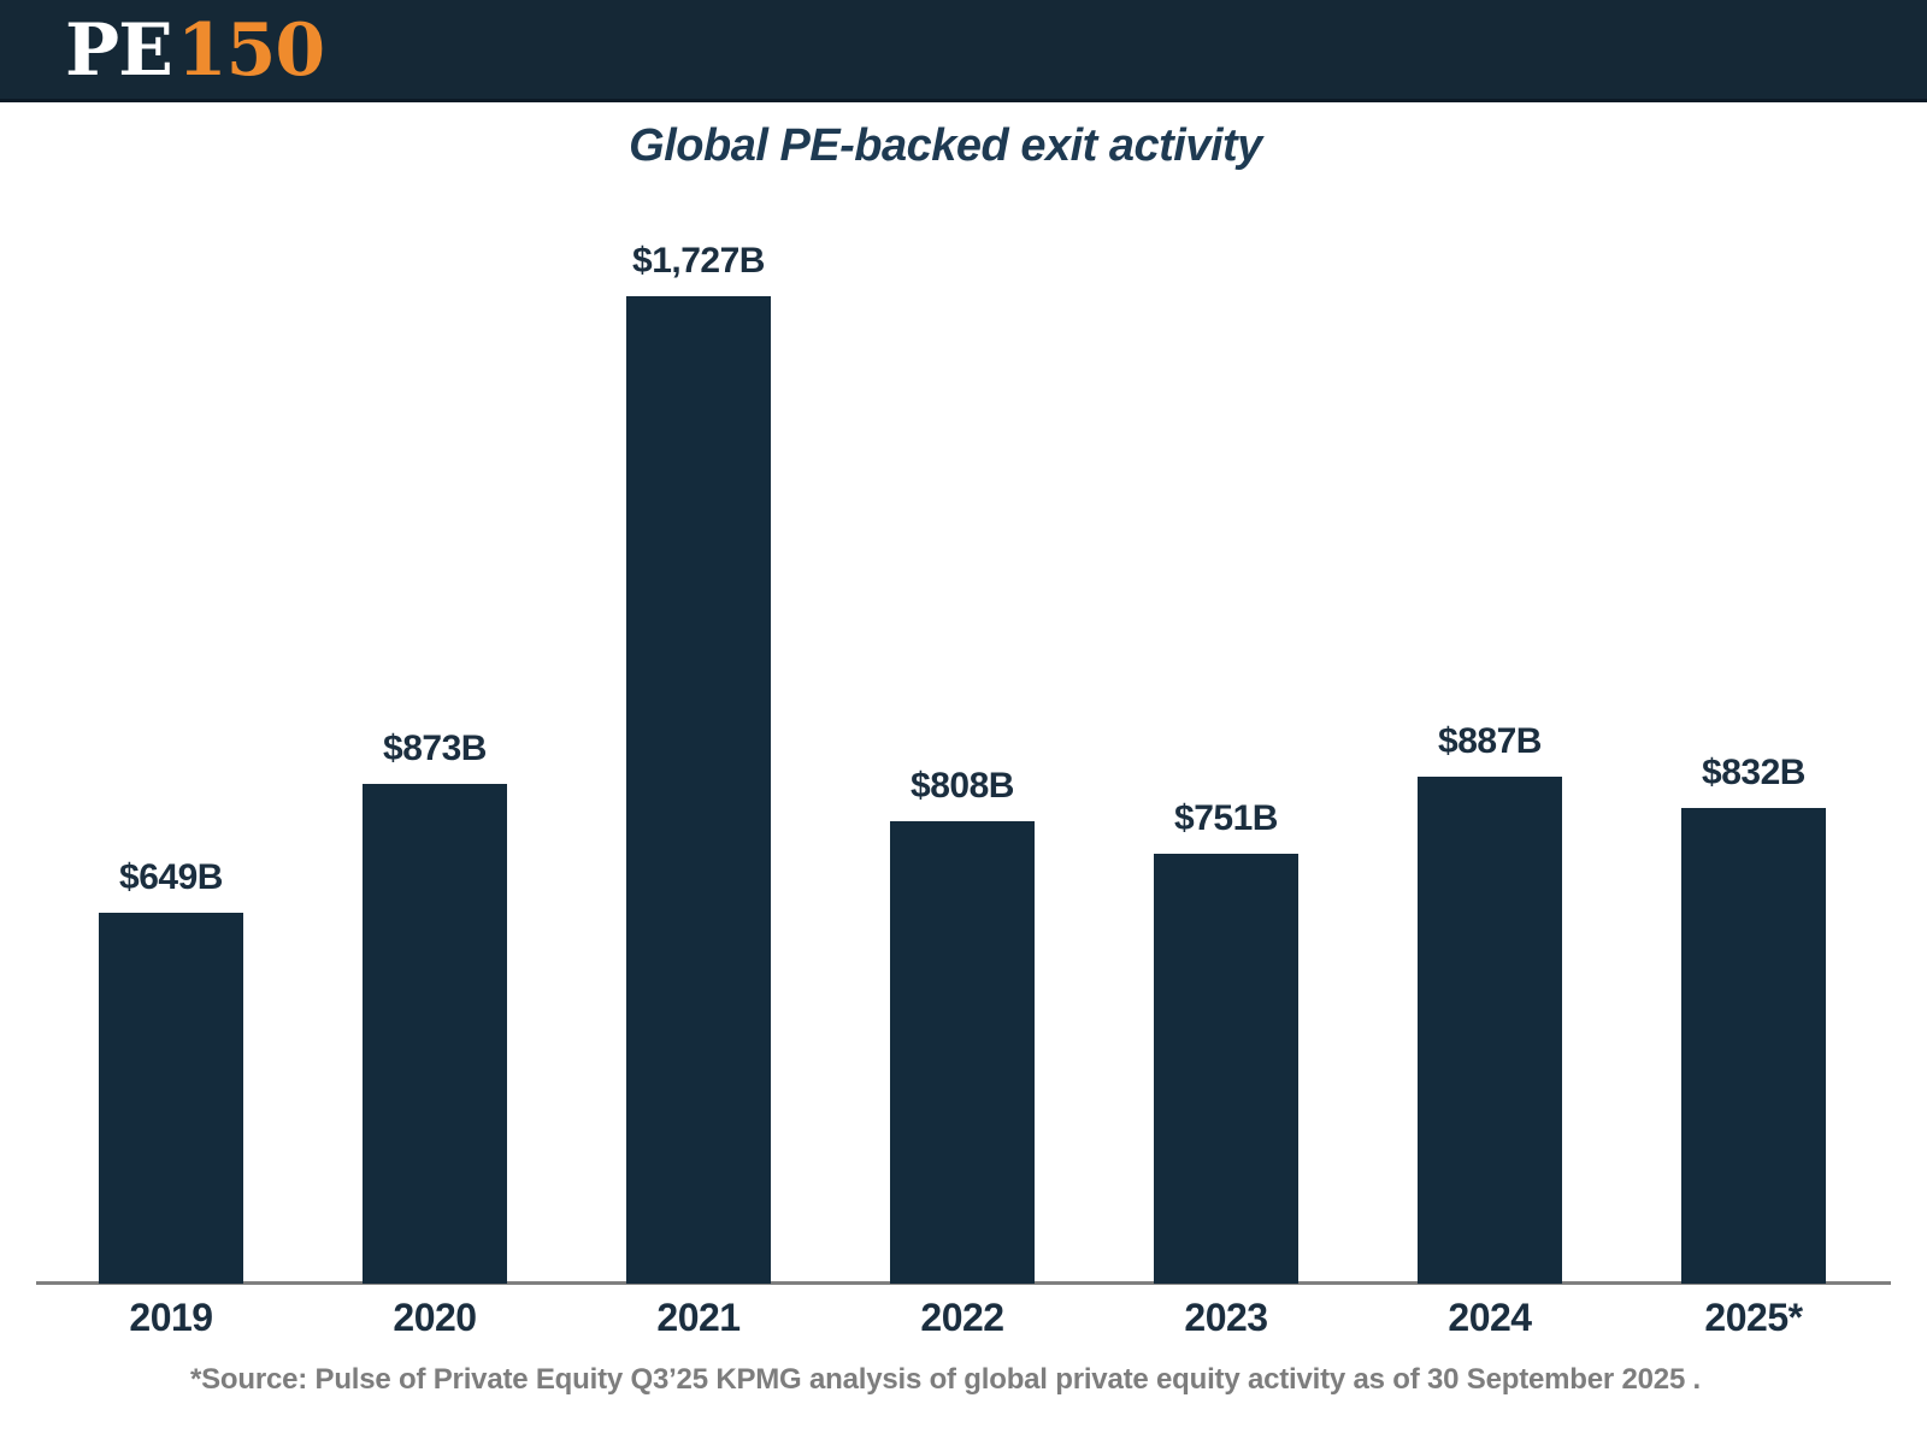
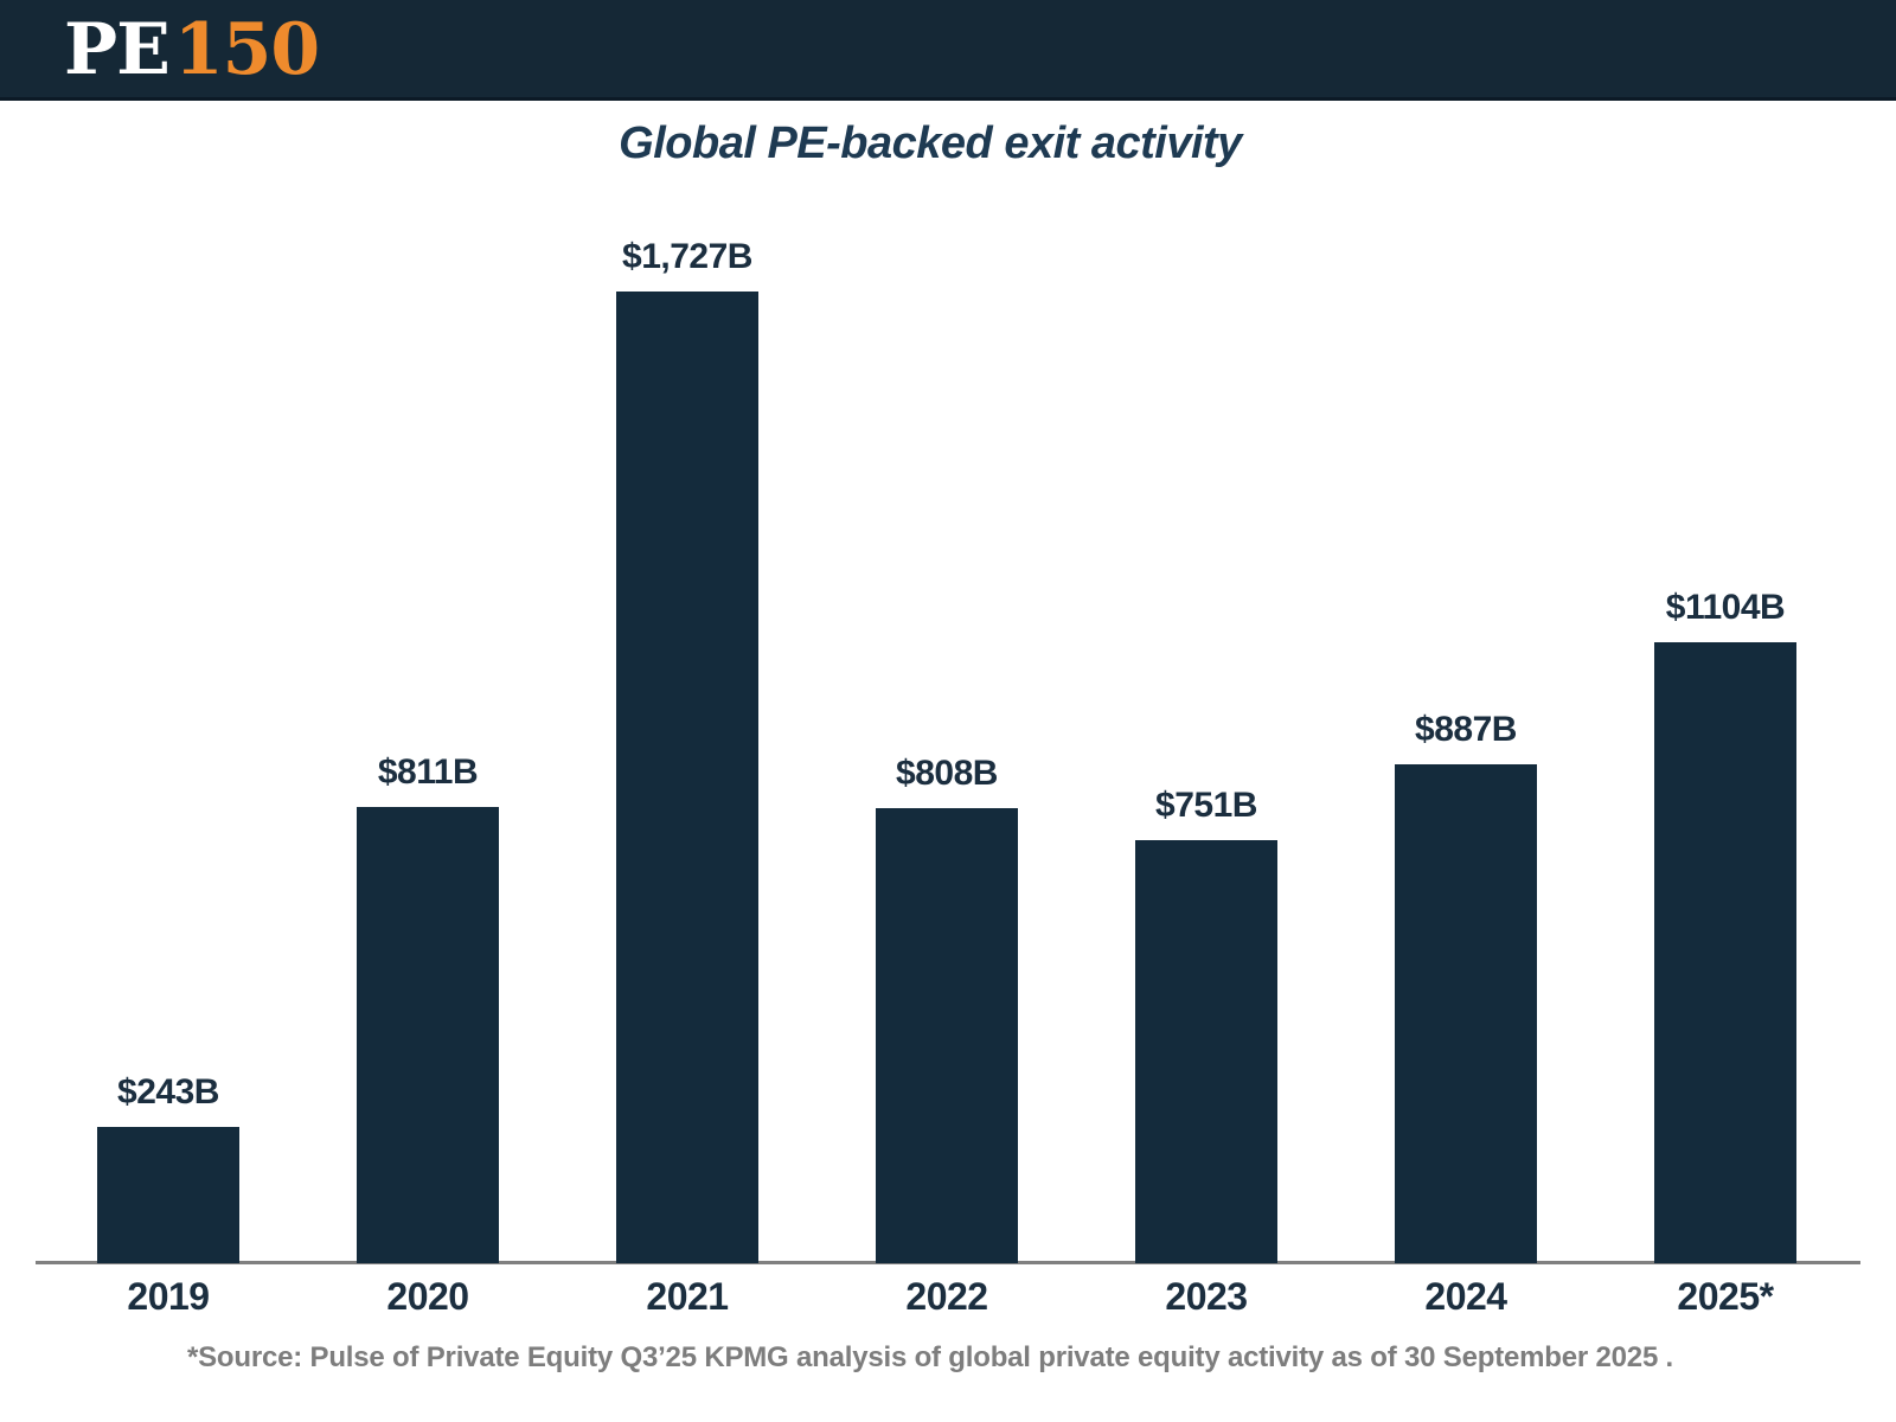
2019: $649B -> $243B
2020: $873B -> $811B
2025*: $832B -> $1104B
